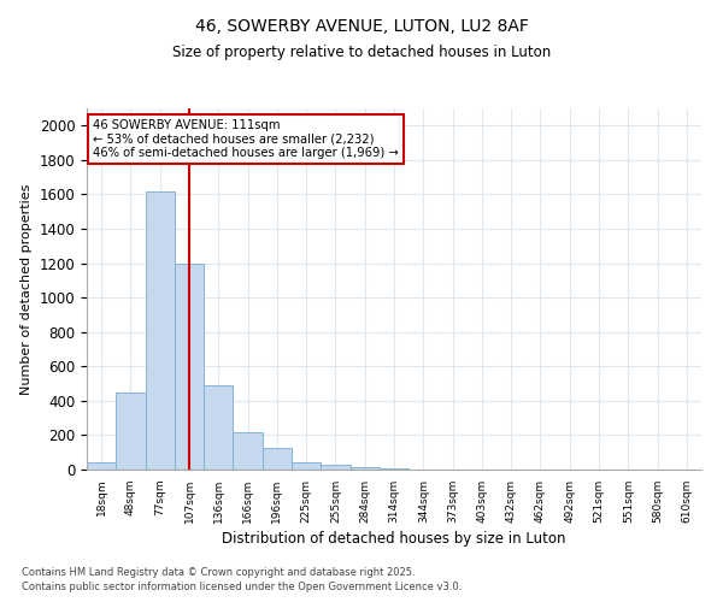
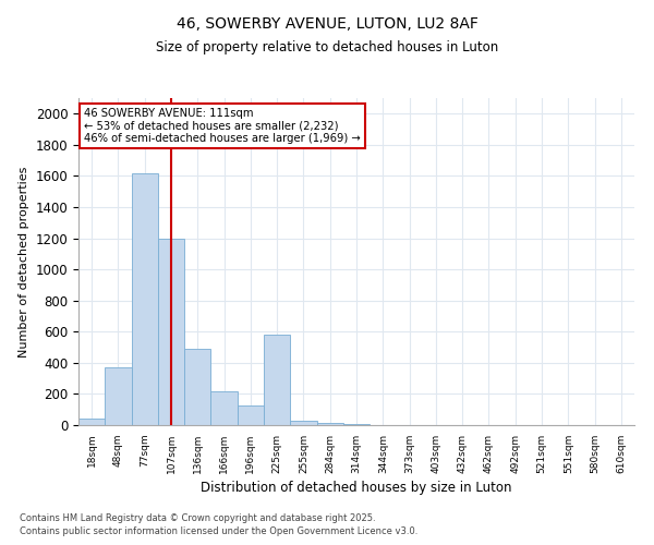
48sqm: 450 -> 370
225sqm: 40 -> 580
